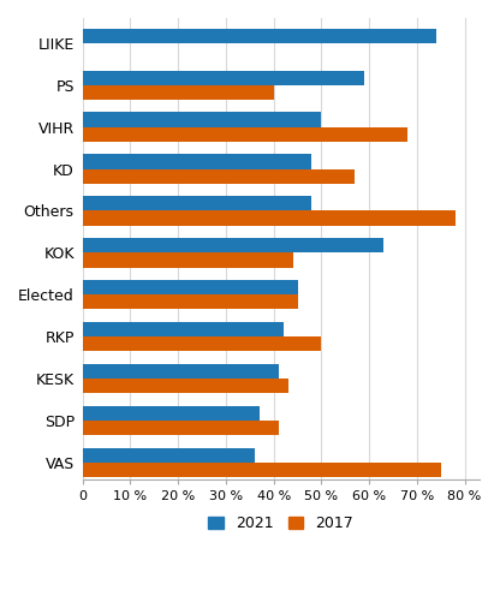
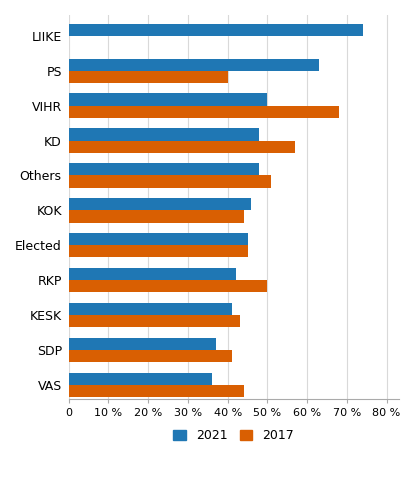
2021/PS: 59 % -> 63 %
2017/Others: 78 % -> 51 %
2021/KOK: 63 % -> 46 %
2017/VAS: 75 % -> 44 %
